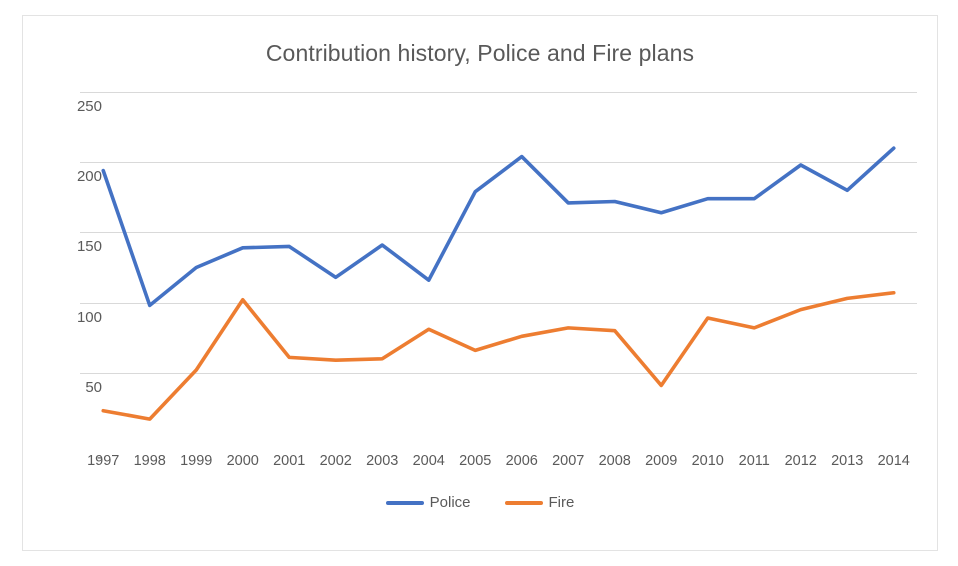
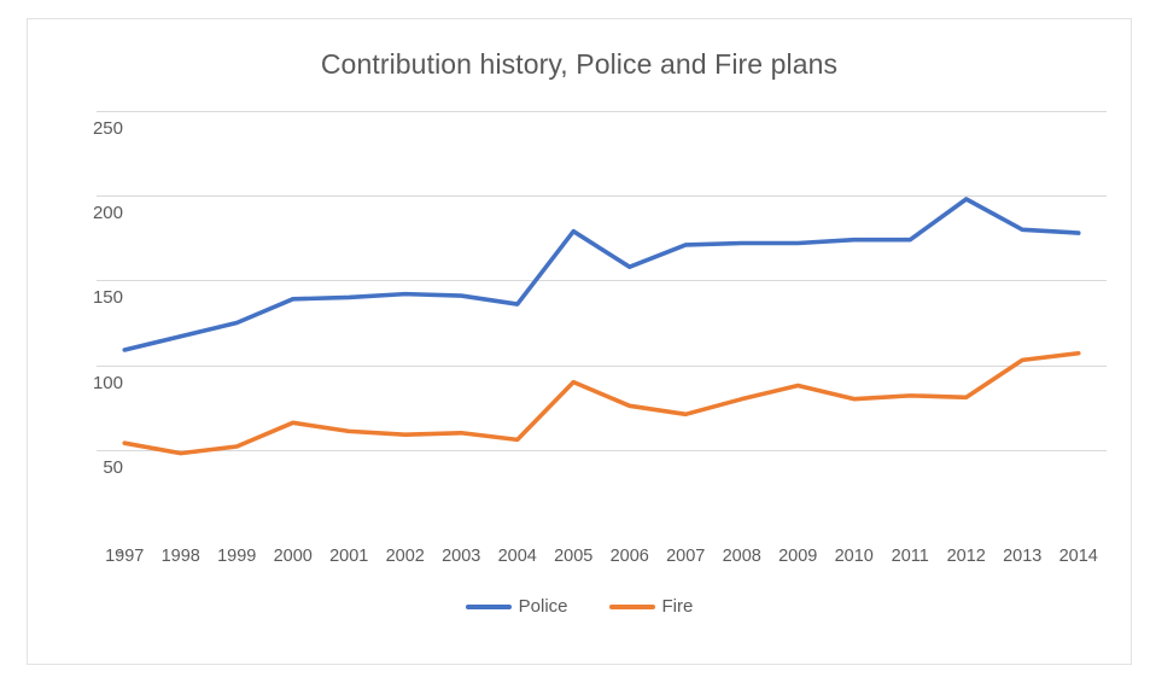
Police/1997: 194 -> 109
Fire/1997: 23 -> 54
Police/1998: 98 -> 117
Fire/1998: 17 -> 48
Fire/2000: 102 -> 66
Police/2002: 118 -> 142
Police/2004: 116 -> 136
Fire/2004: 81 -> 56
Fire/2005: 66 -> 90
Police/2006: 204 -> 158
Fire/2007: 82 -> 71
Police/2009: 164 -> 172
Fire/2009: 41 -> 88
Fire/2010: 89 -> 80
Fire/2012: 95 -> 81
Police/2014: 210 -> 178
